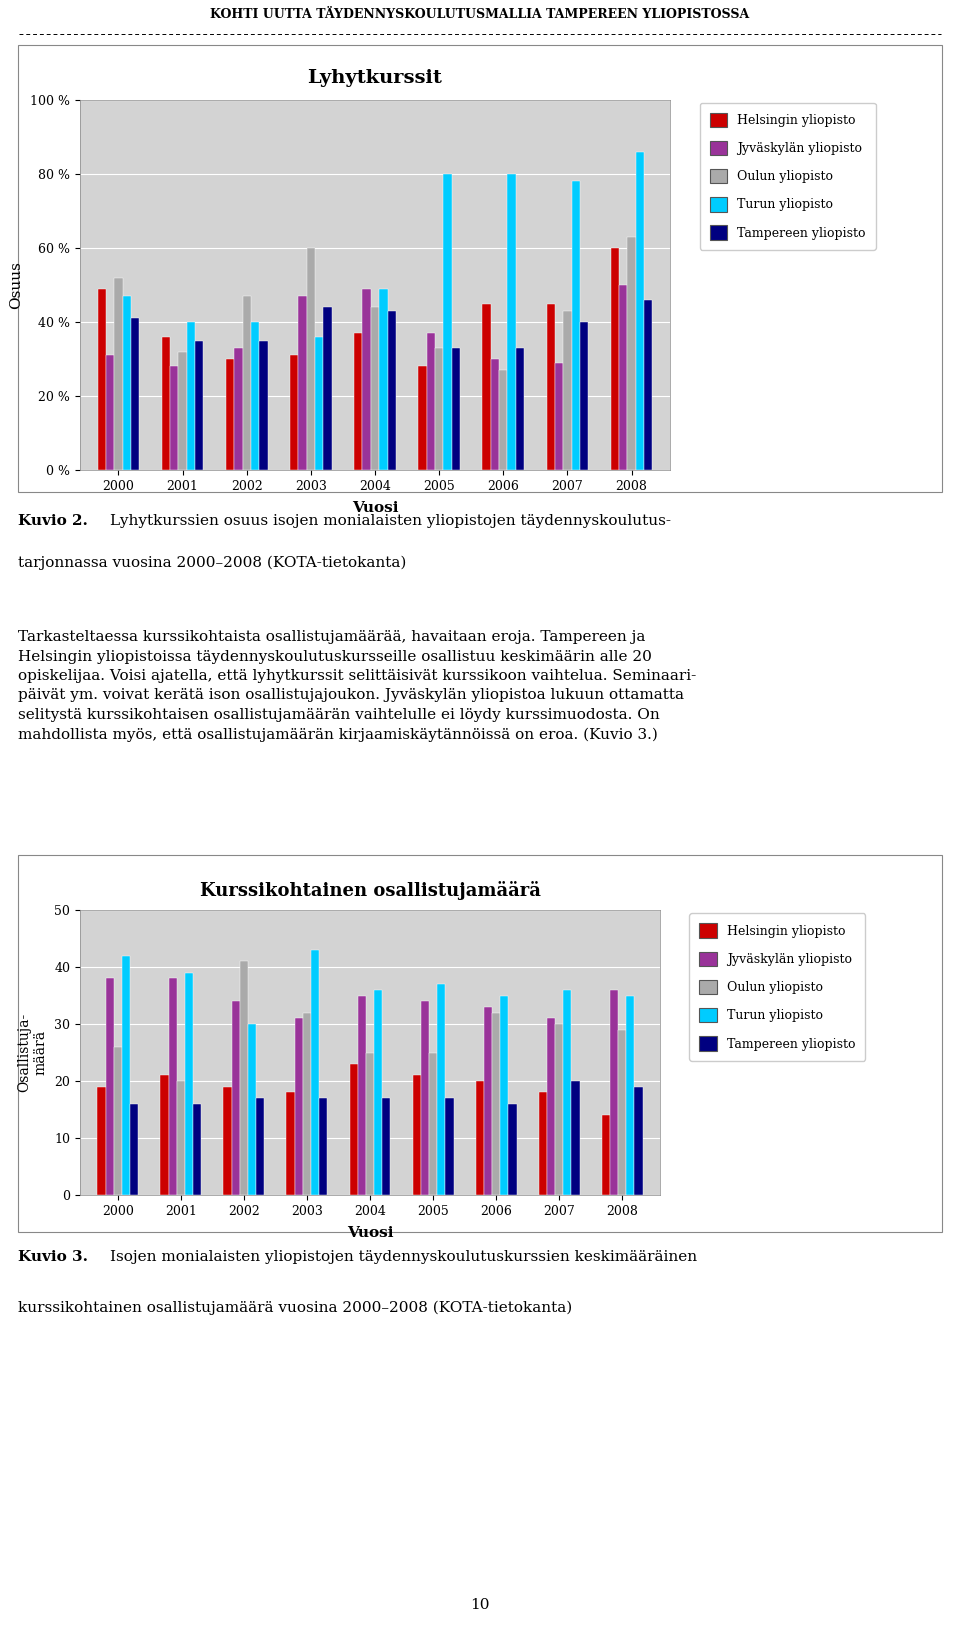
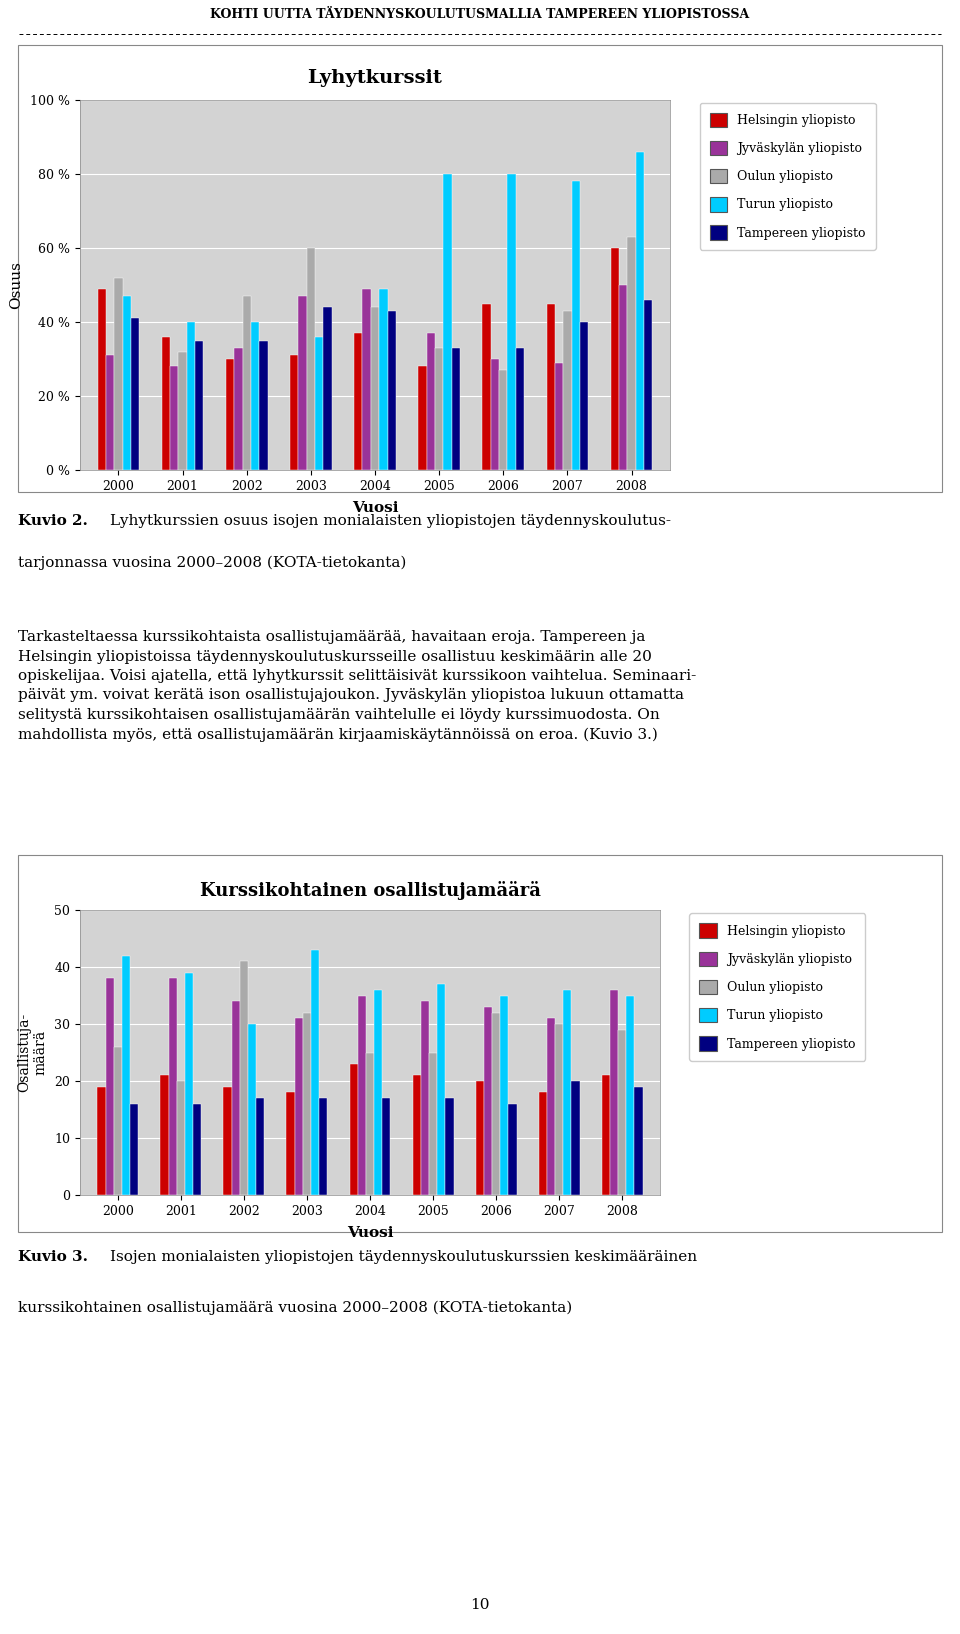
Kurssikohtainen osallistujamäärä/Helsingin yliopisto/2008: 14 -> 21
